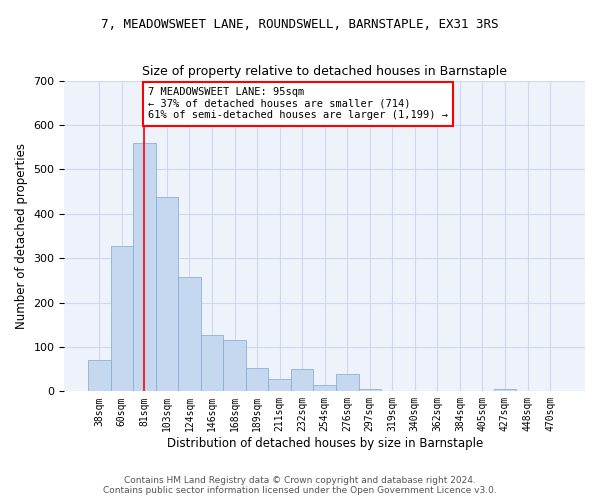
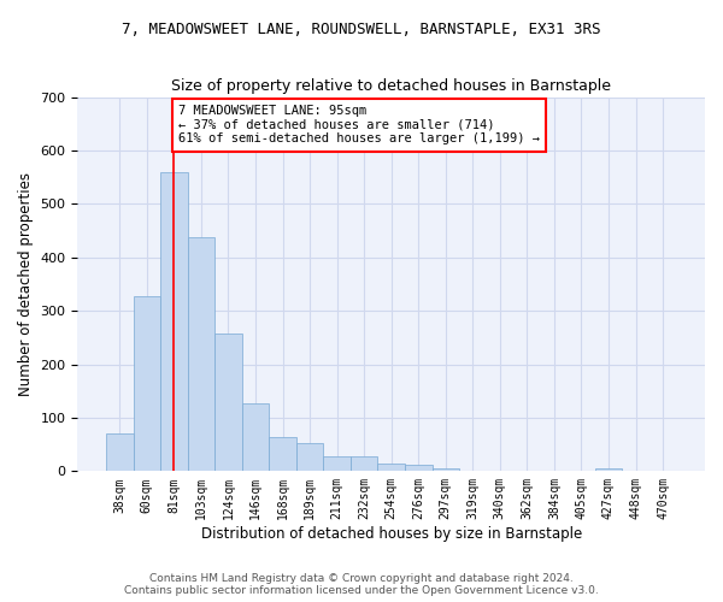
168sqm: 115 -> 63
232sqm: 50 -> 28
276sqm: 40 -> 12
